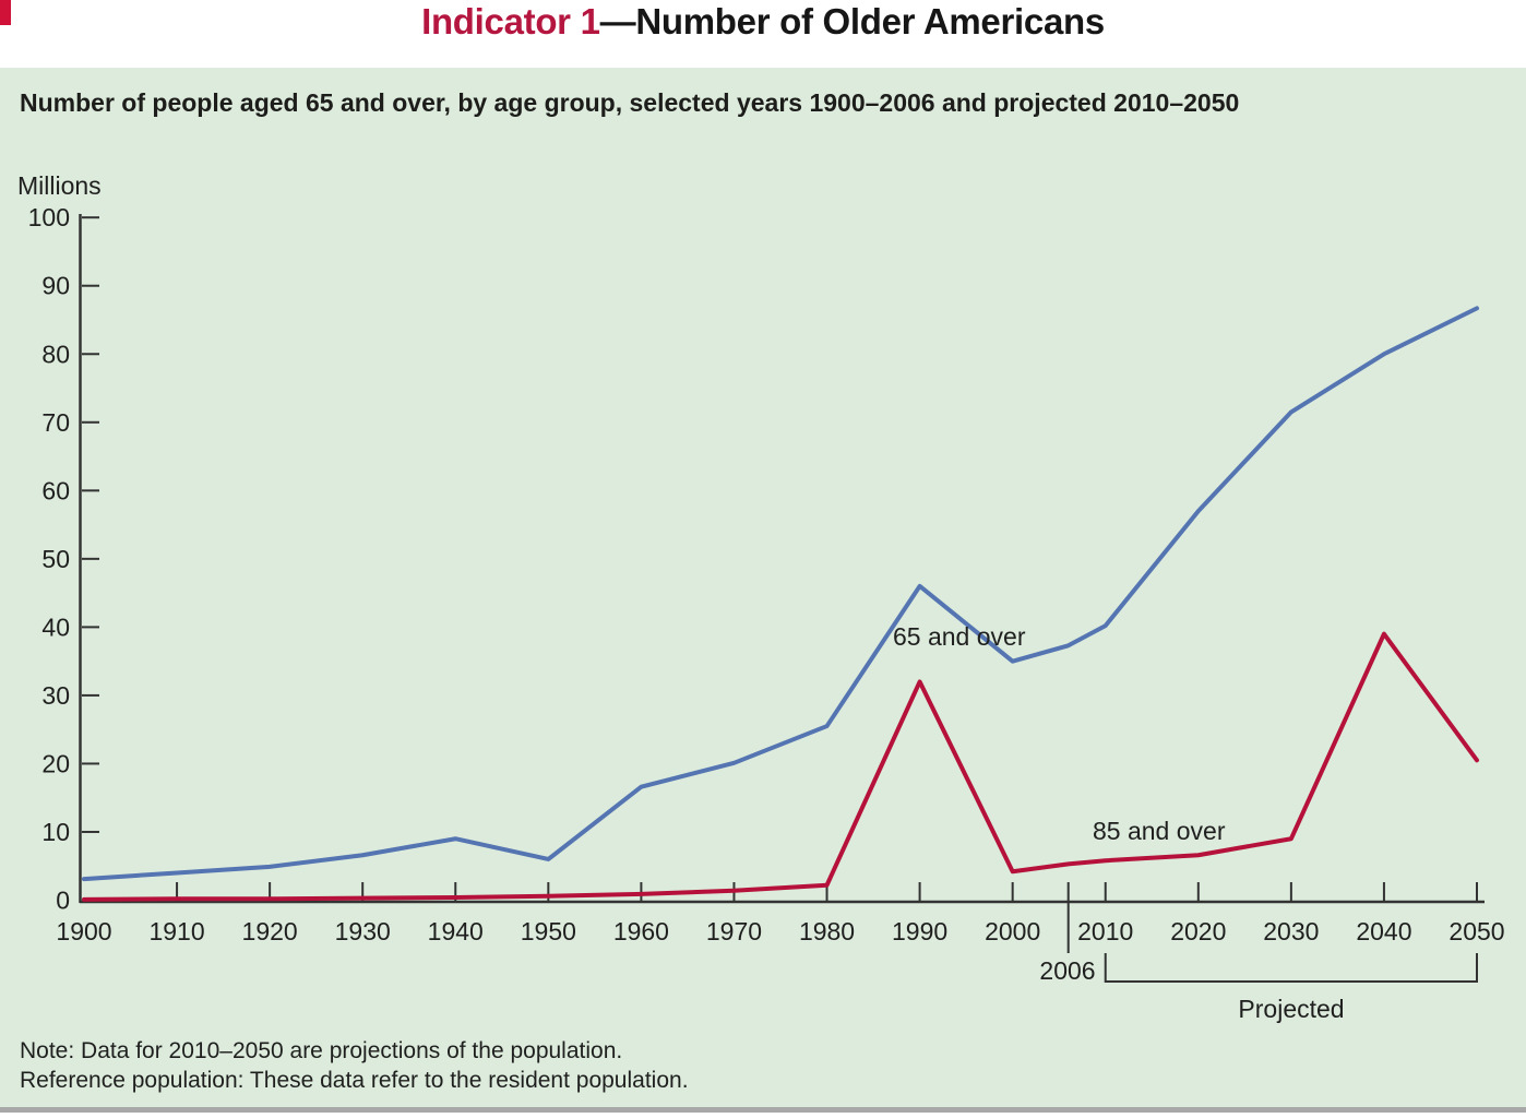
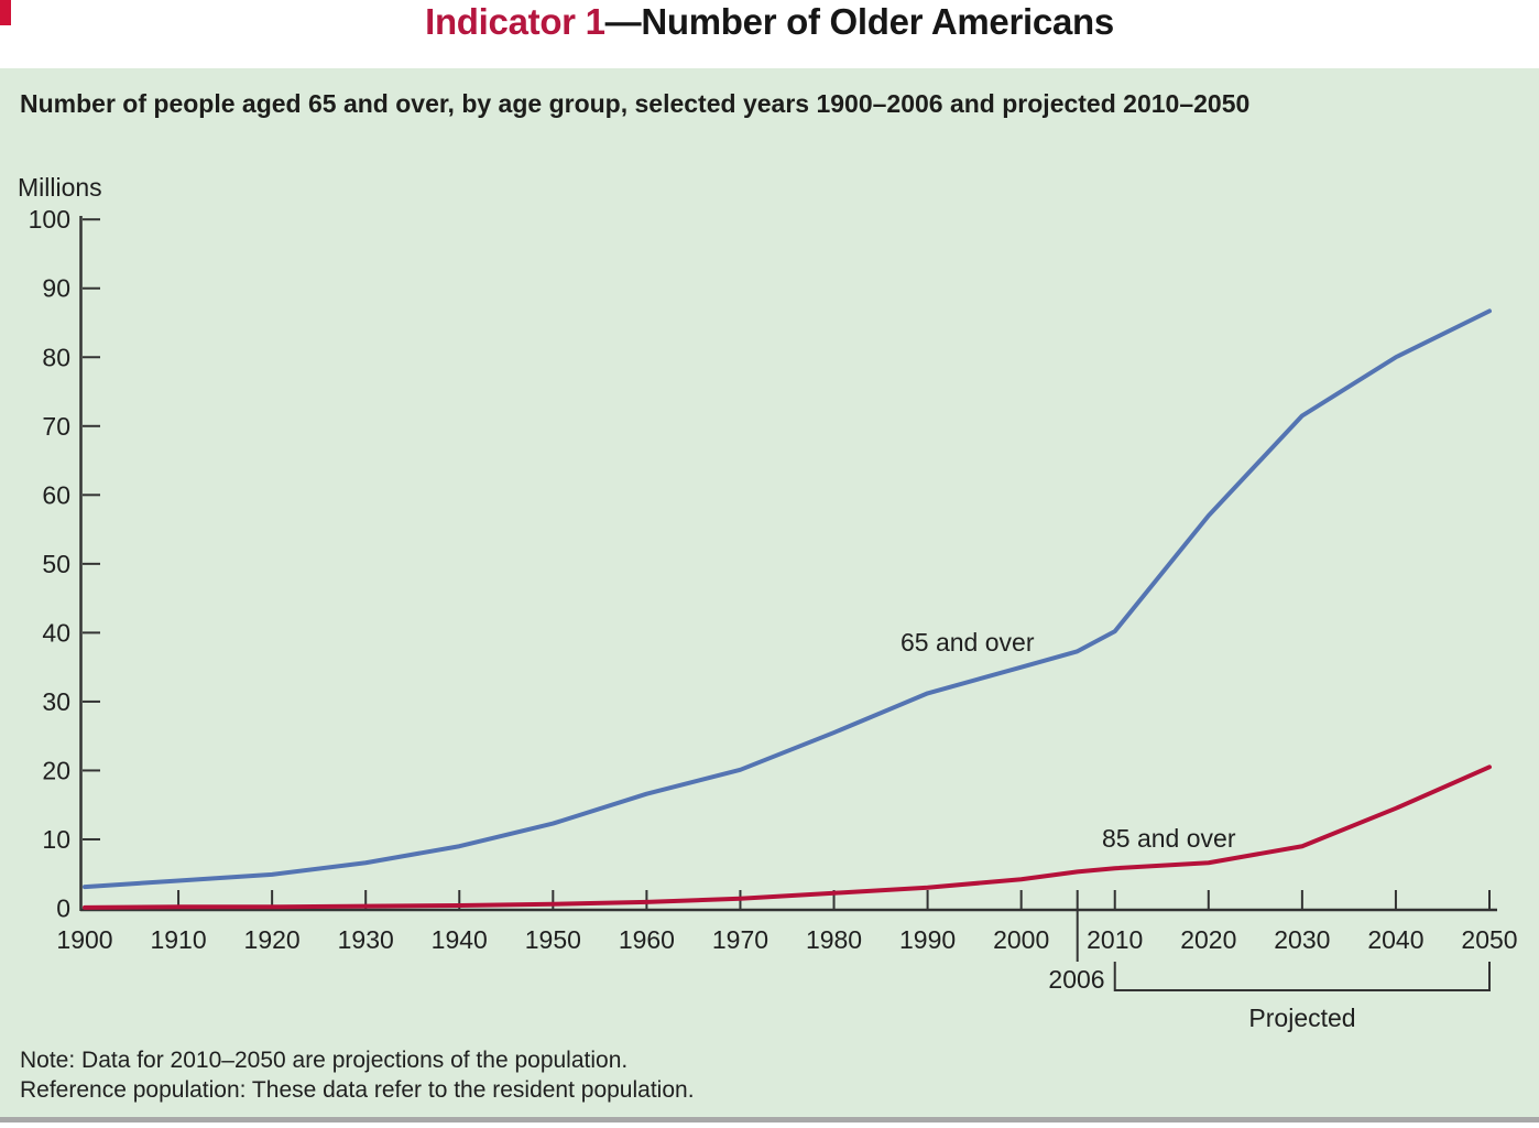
65 and over/1950: 6 -> 12
65 and over/1990: 46 -> 31
85 and over/1990: 32 -> 3
85 and over/2040: 39 -> 14
